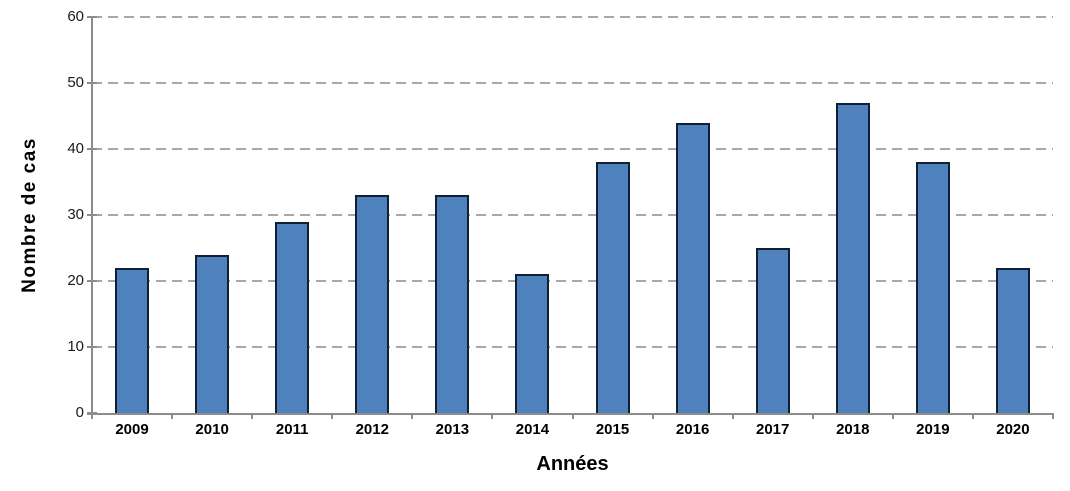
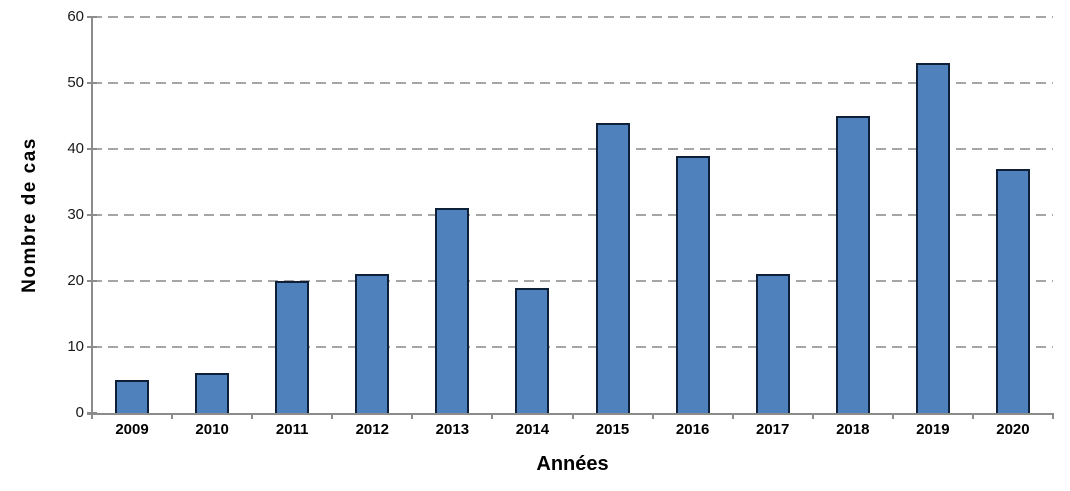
2009: 22 -> 5
2010: 24 -> 6
2011: 29 -> 20
2012: 33 -> 21
2013: 33 -> 31
2014: 21 -> 19
2015: 38 -> 44
2016: 44 -> 39
2017: 25 -> 21
2018: 47 -> 45
2019: 38 -> 53
2020: 22 -> 37
